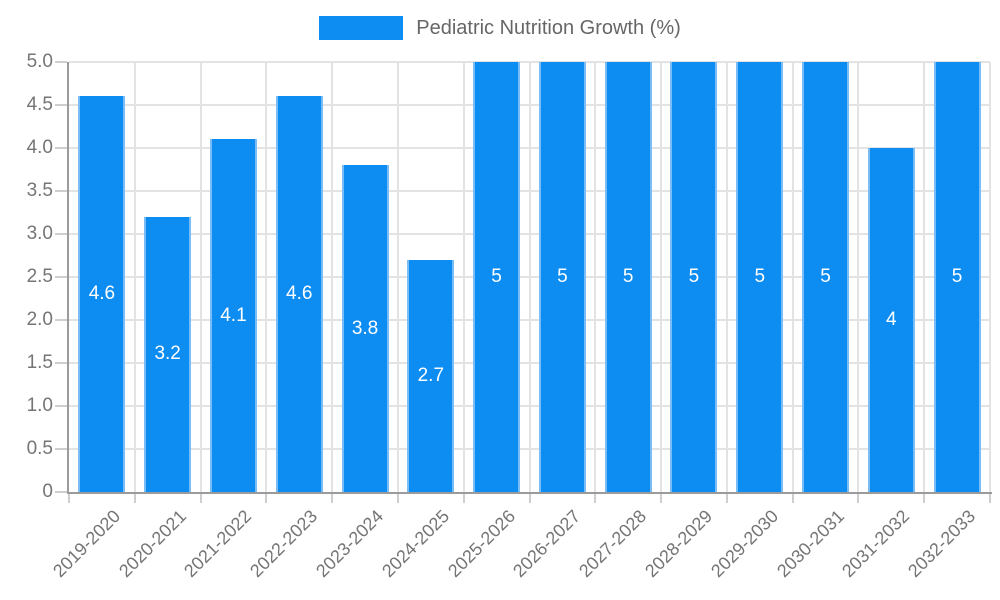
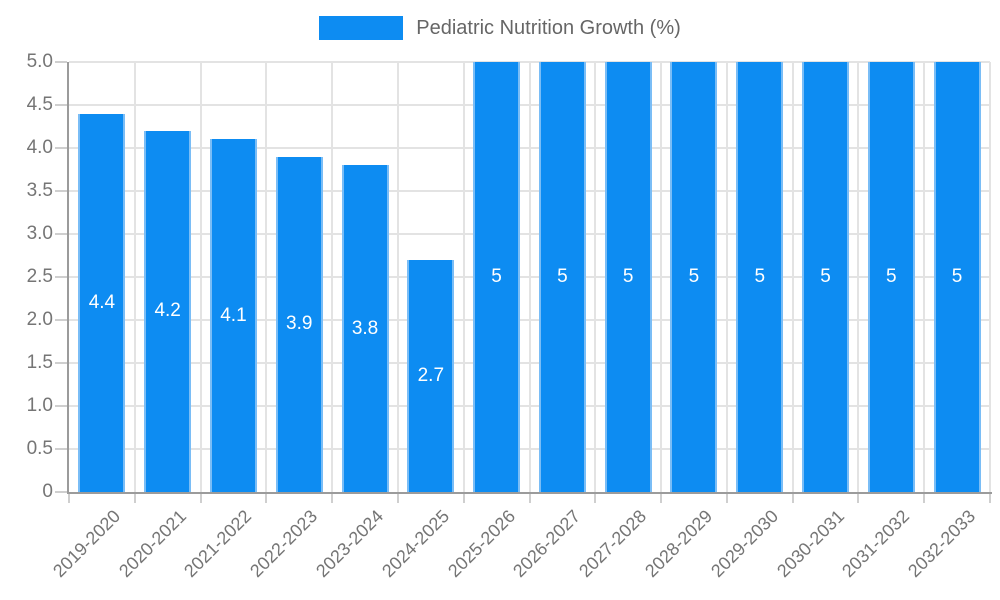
2019-2020: 4.6 -> 4.4
2020-2021: 3.2 -> 4.2
2022-2023: 4.6 -> 3.9
2031-2032: 4 -> 5
